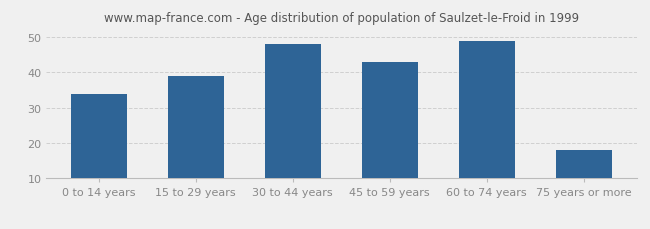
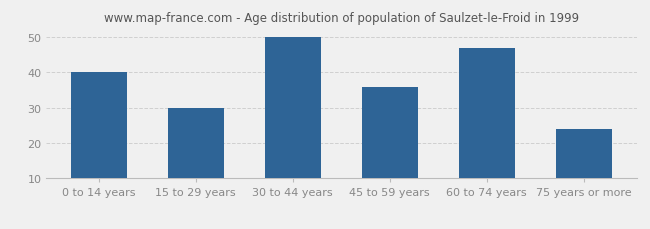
0 to 14 years: 34 -> 40
15 to 29 years: 39 -> 30
30 to 44 years: 48 -> 50
45 to 59 years: 43 -> 36
60 to 74 years: 49 -> 47
75 years or more: 18 -> 24
